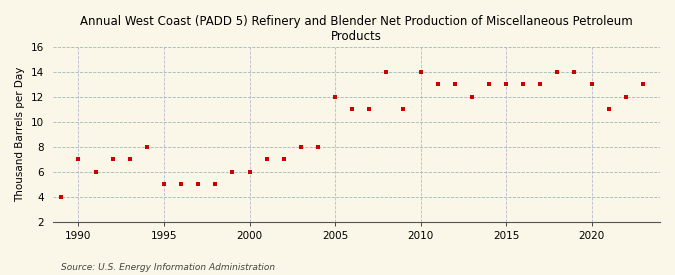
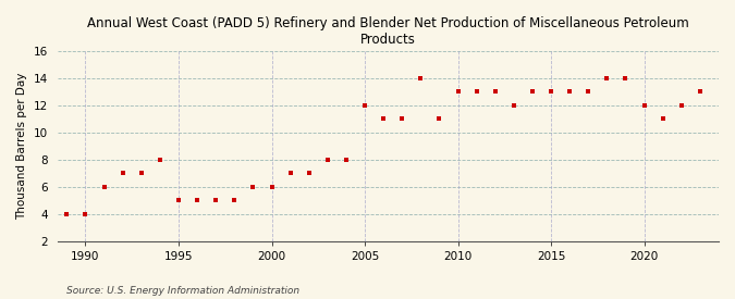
1990: 7 -> 4
2010: 14 -> 13
2020: 13 -> 12
